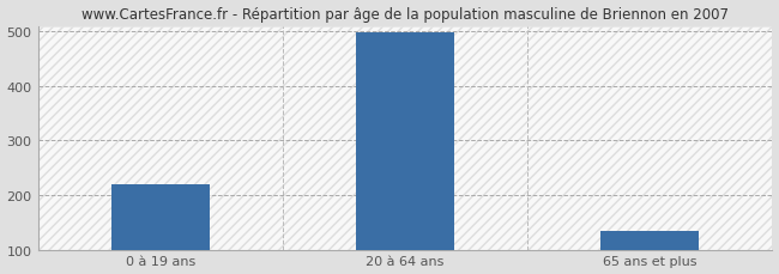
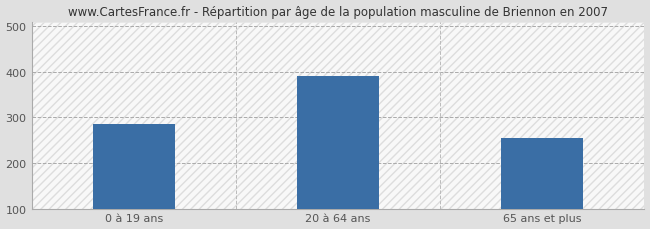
0 à 19 ans: 220 -> 285
20 à 64 ans: 497 -> 390
65 ans et plus: 135 -> 255
